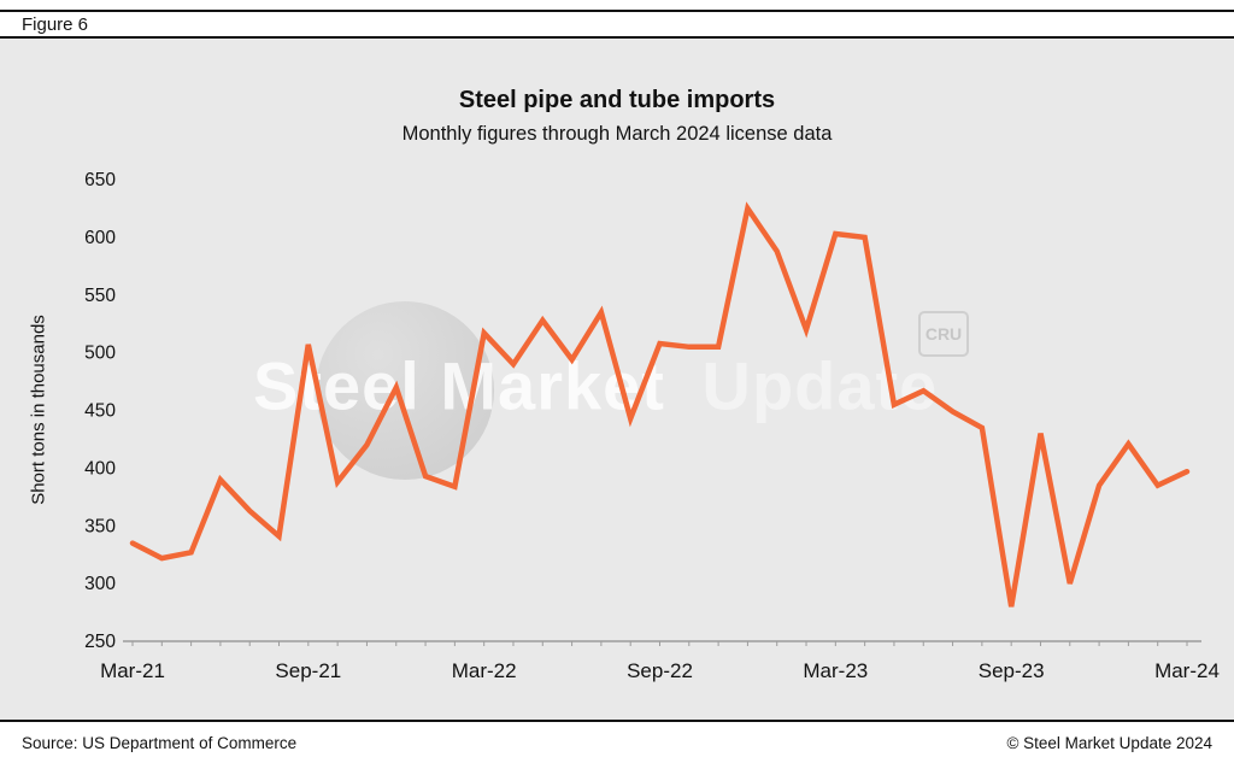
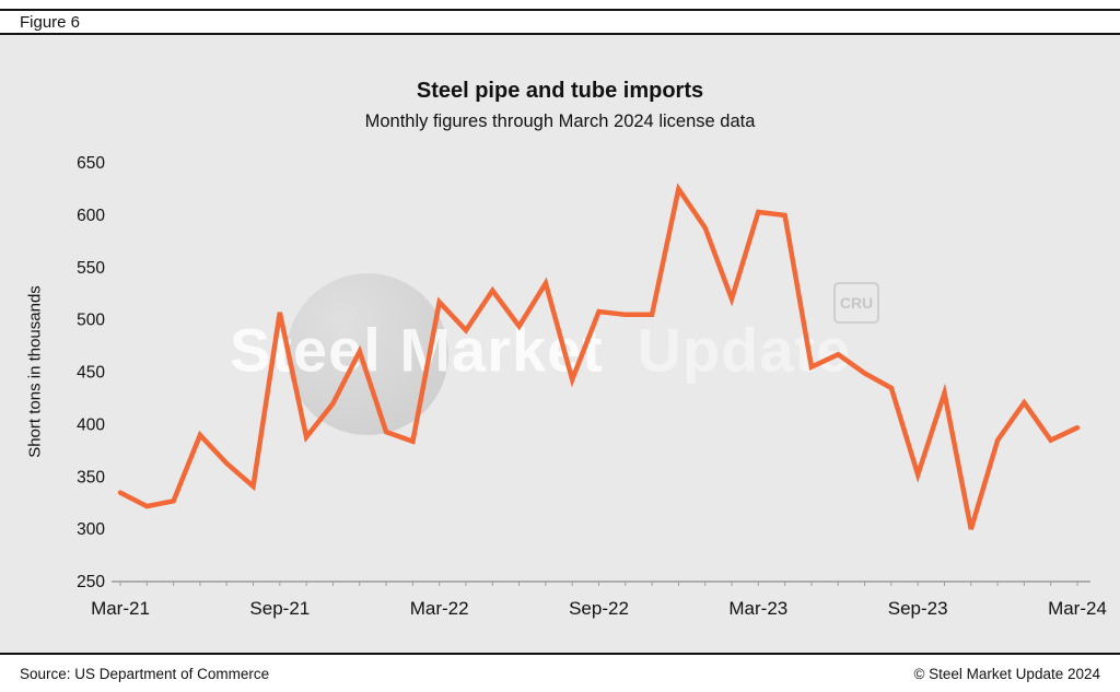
Sep-23: 280 -> 350
